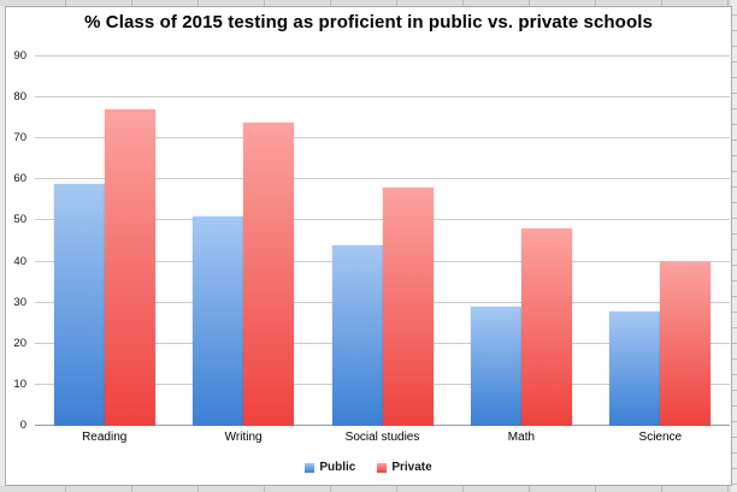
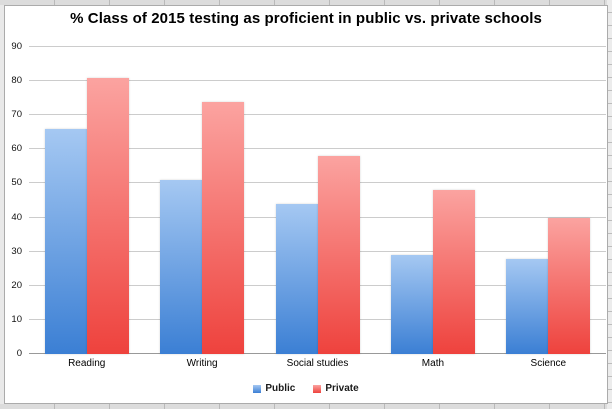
Public/Reading: 59 -> 66
Private/Reading: 77 -> 81
